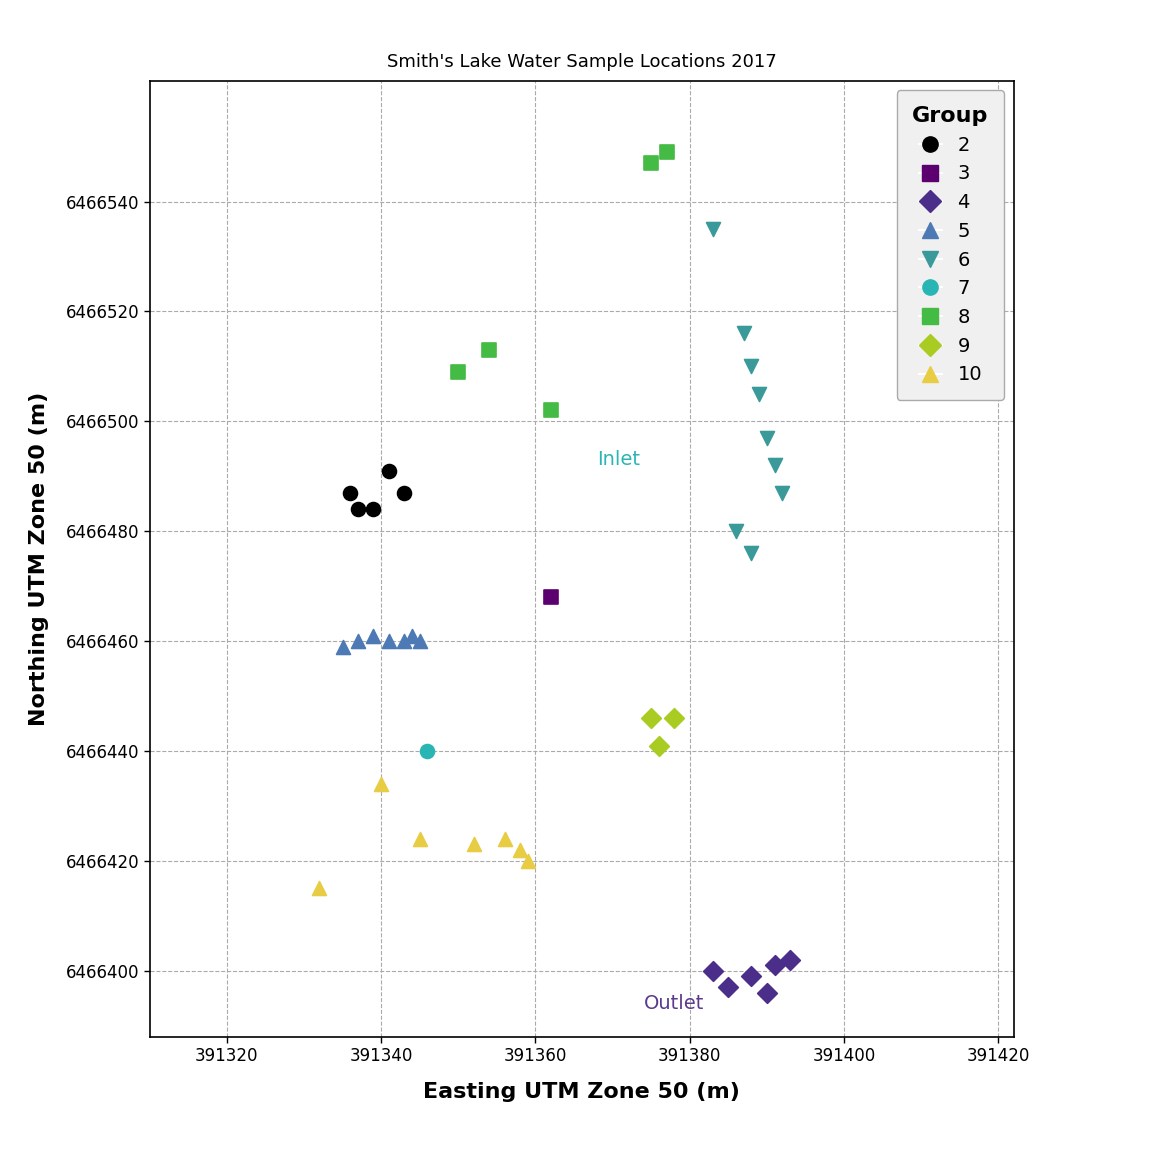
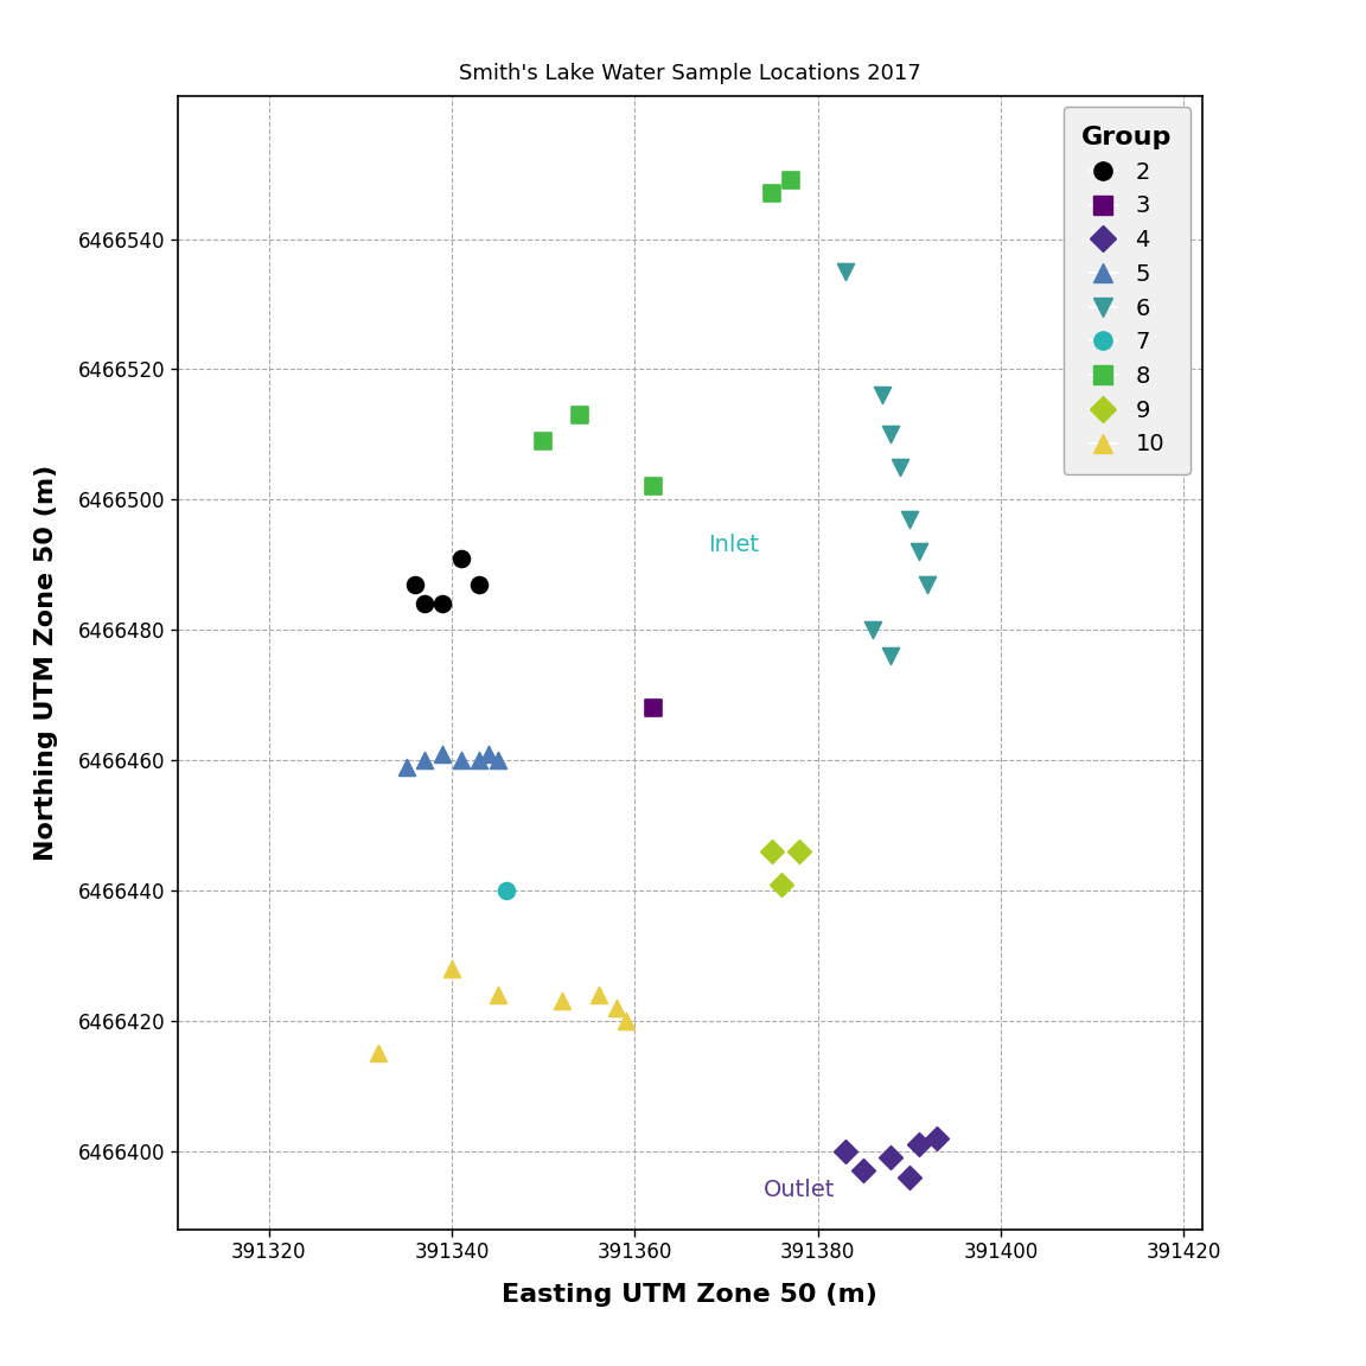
10/391340: 6466434 -> 6466428
